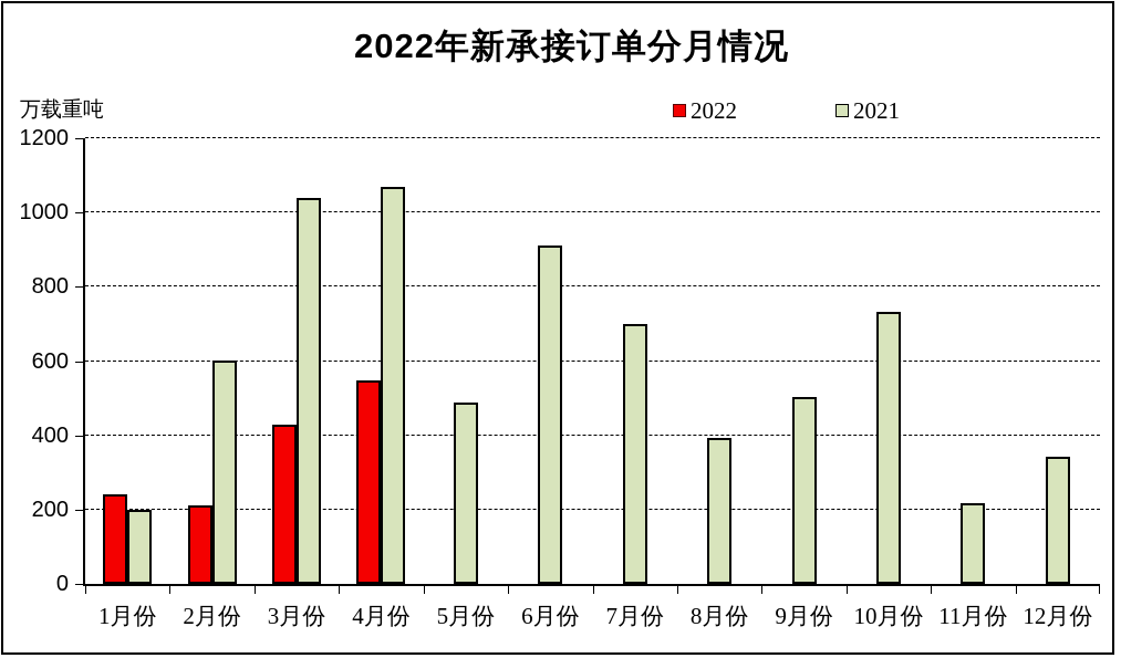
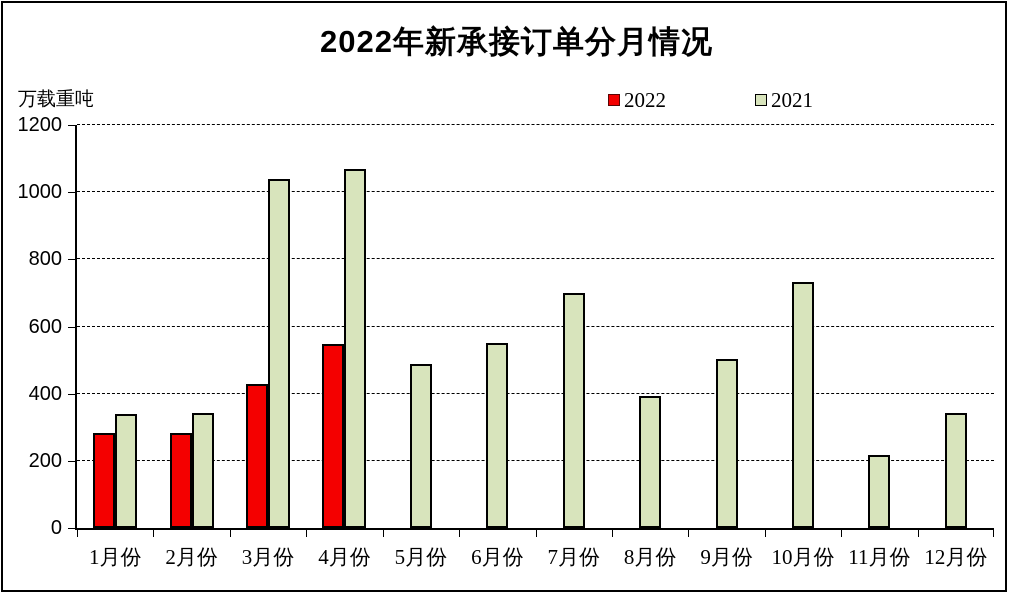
2022/1月份: 240 -> 280
2021/1月份: 200 -> 340
2022/2月份: 210 -> 280
2021/2月份: 600 -> 340
2021/6月份: 910 -> 550
